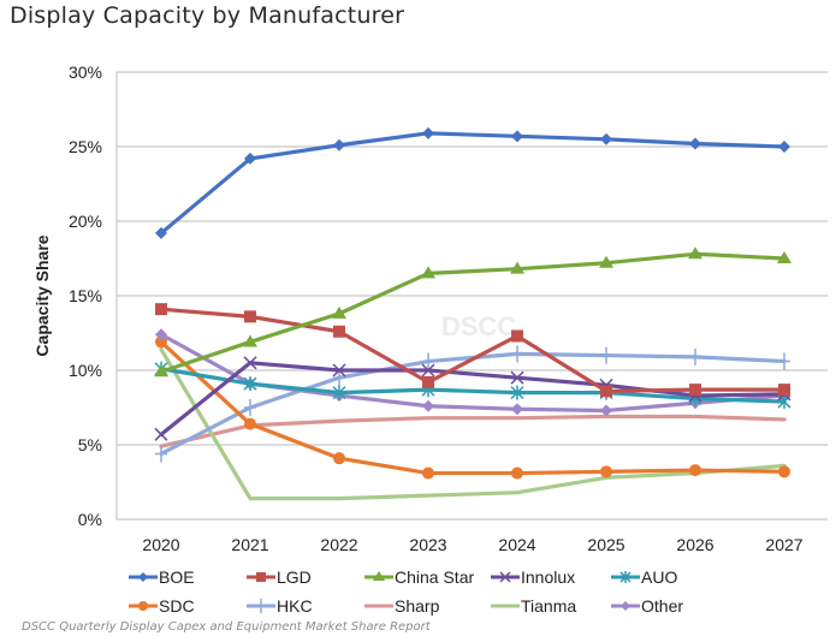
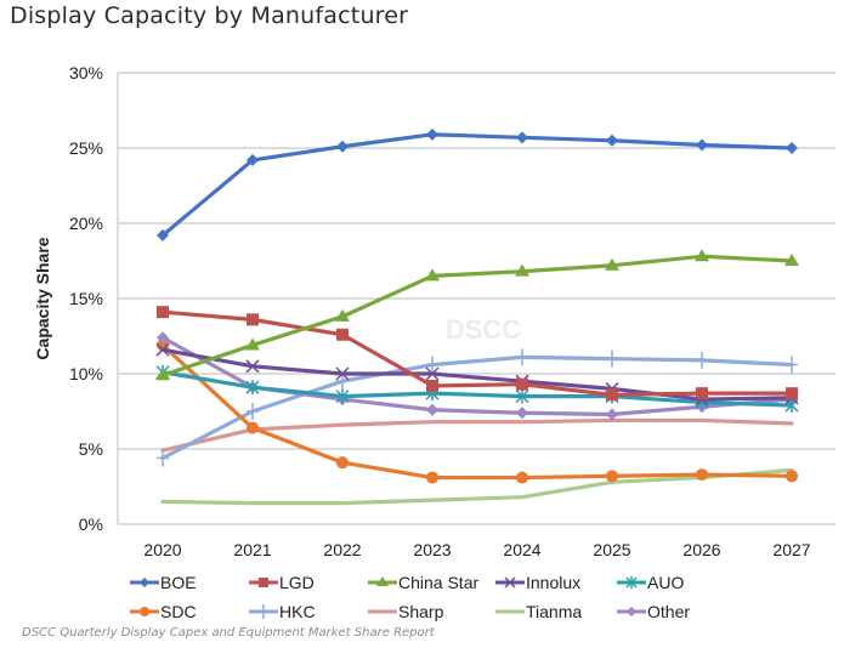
Innolux/2020: 5.7% -> 11.6%
Tianma/2020: 11.4% -> 1.5%
LGD/2024: 12.3% -> 9.3%
